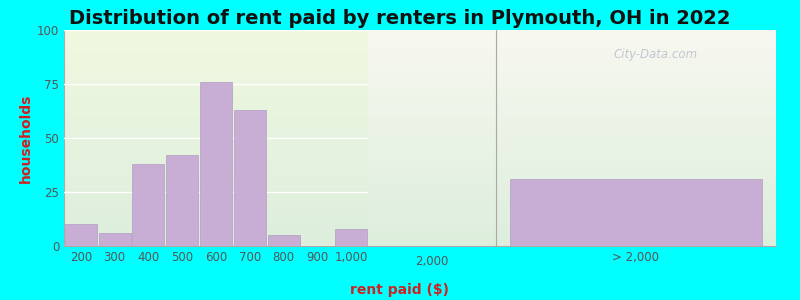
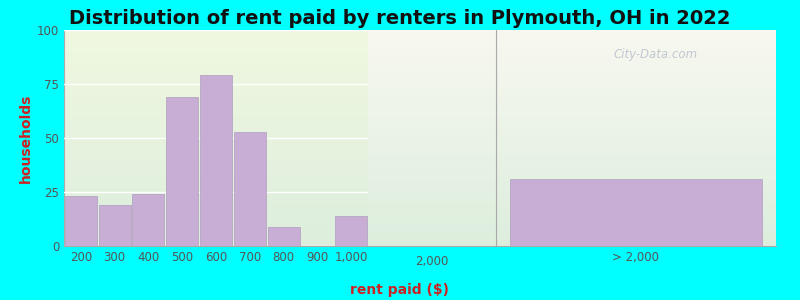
200: 10 -> 23
300: 6 -> 19
400: 38 -> 24
500: 42 -> 69
600: 76 -> 79
700: 63 -> 53
800: 5 -> 9
1,000: 8 -> 14
